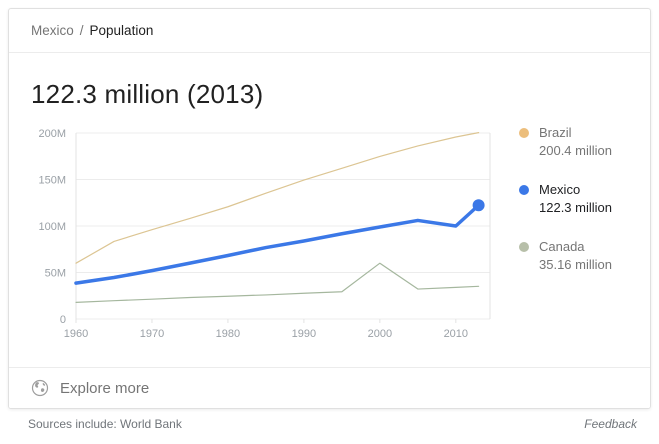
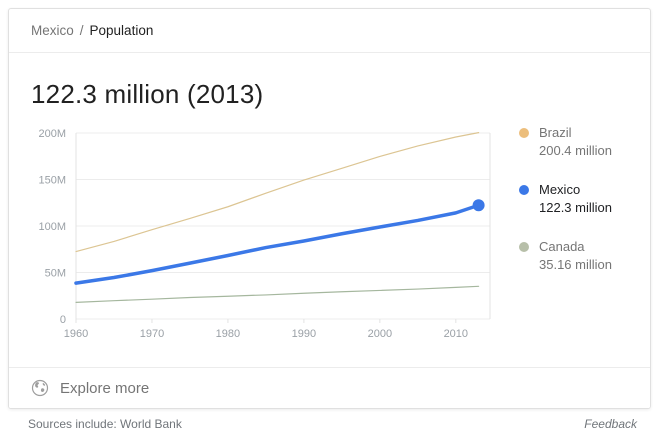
Brazil/1960: 60M -> 70M
Canada/2000: 60M -> 30M
Mexico/2010: 100M -> 110M
